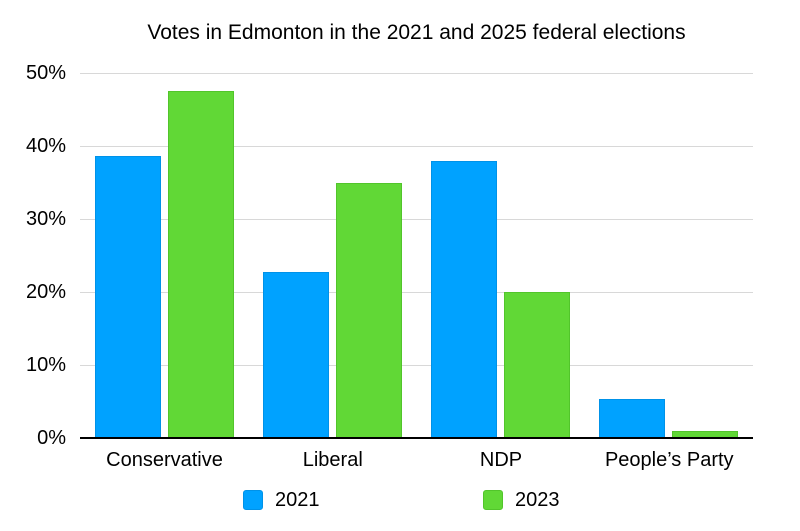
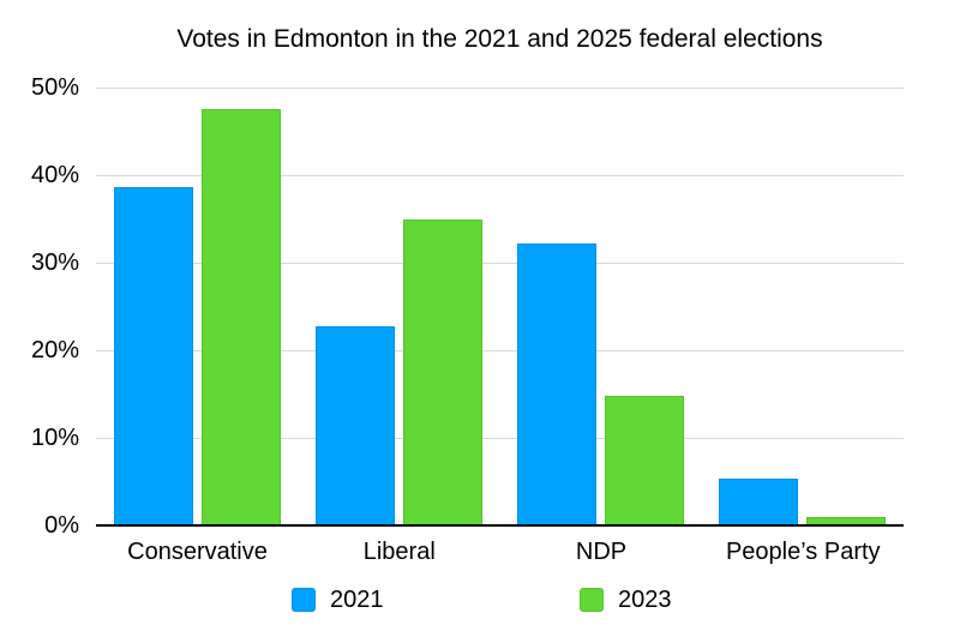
2021/NDP: 38% -> 32%
2023/NDP: 20% -> 15%
